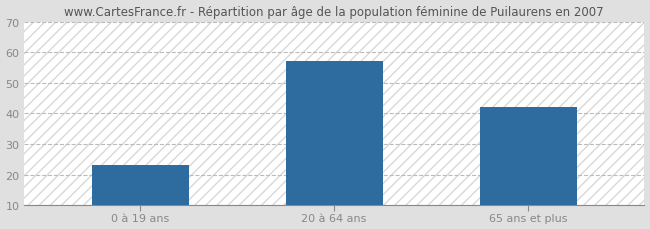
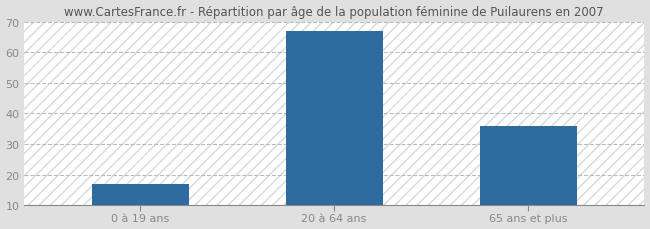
0 à 19 ans: 23 -> 17
20 à 64 ans: 57 -> 67
65 ans et plus: 42 -> 36
